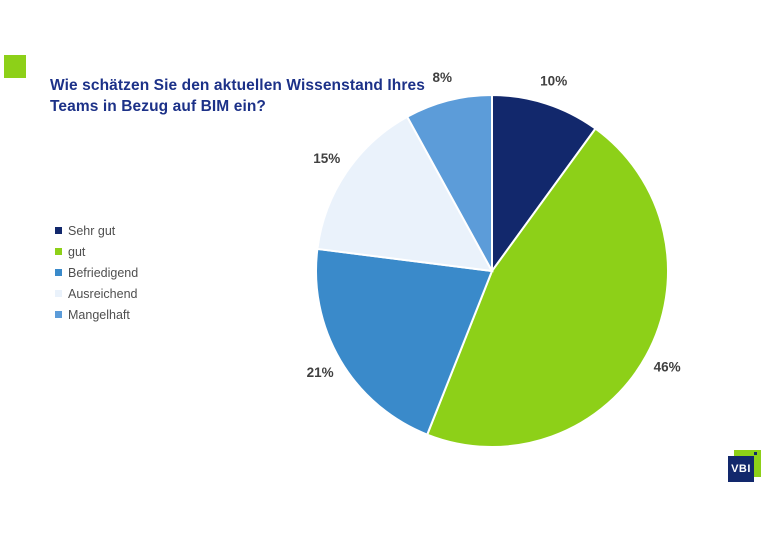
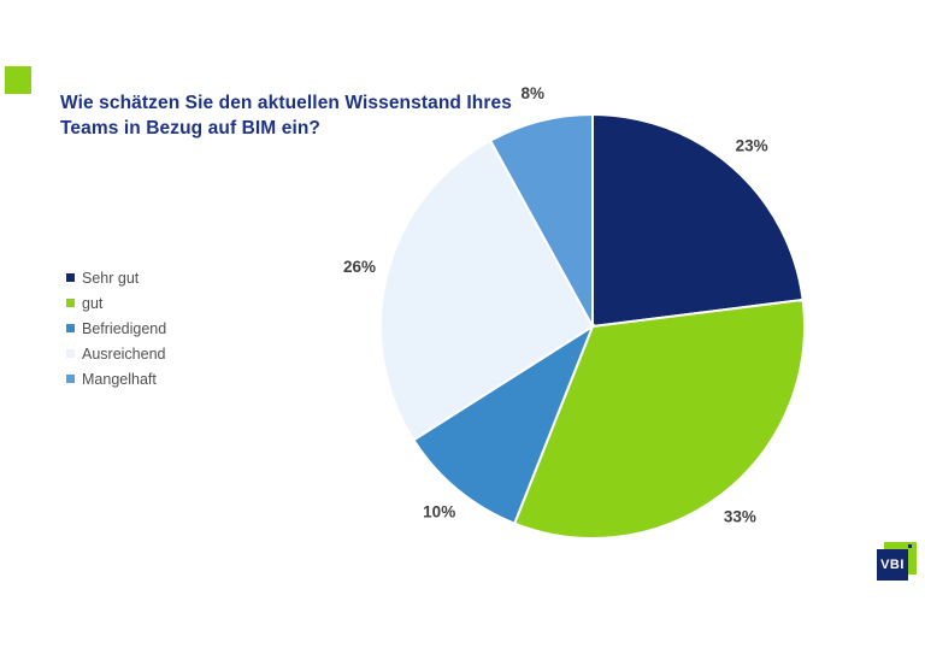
Sehr gut: 10% -> 23%
gut: 46% -> 33%
Befriedigend: 21% -> 10%
Ausreichend: 15% -> 26%
